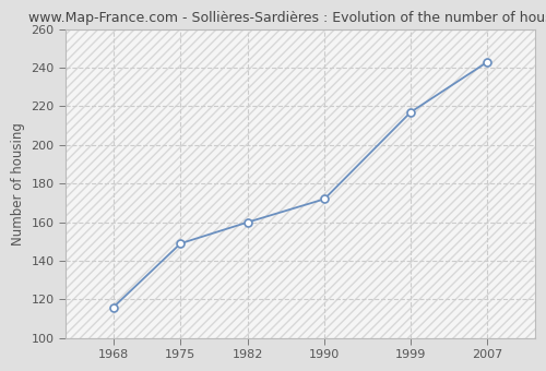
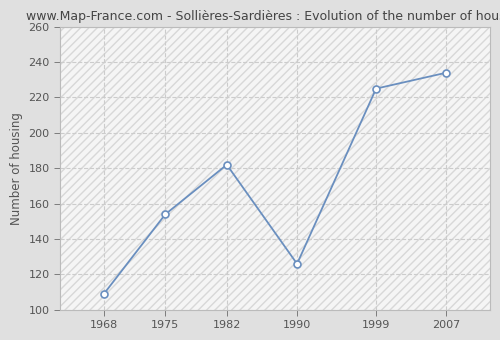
1968: 116 -> 109
1975: 149 -> 154
1982: 160 -> 182
1990: 172 -> 126
1999: 217 -> 225
2007: 243 -> 234
